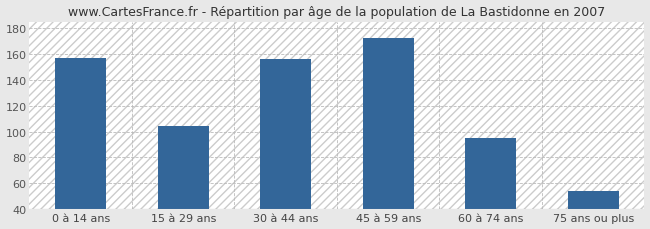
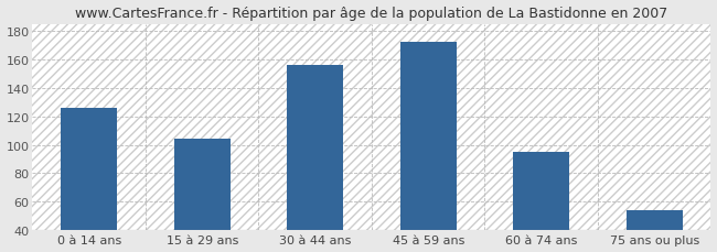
0 à 14 ans: 157 -> 126
